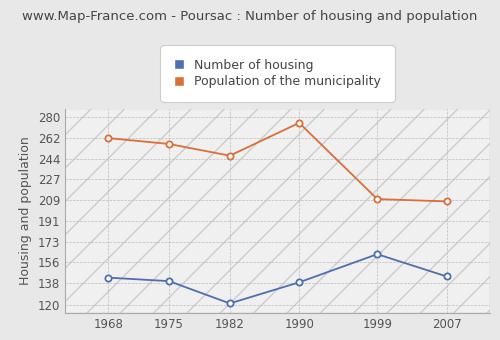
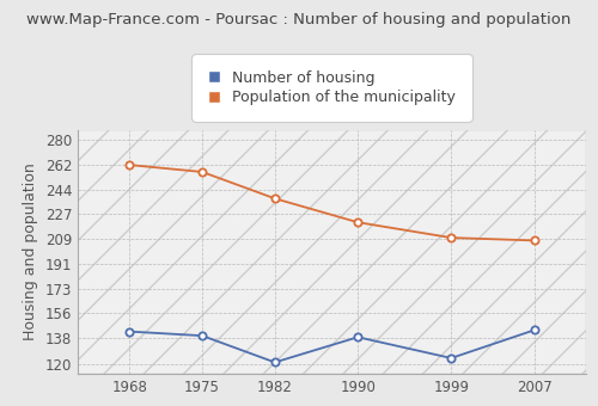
Population of the municipality/1982: 247 -> 238
Population of the municipality/1990: 275 -> 221
Number of housing/1999: 163 -> 124
